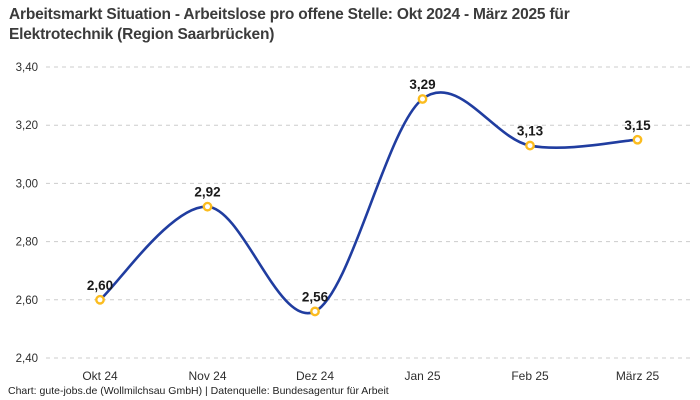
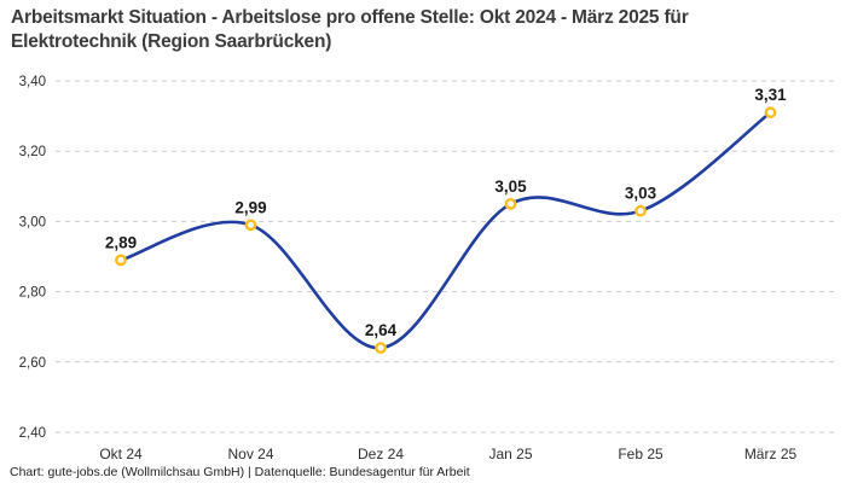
Okt 24: 2,60 -> 2,89
Nov 24: 2,92 -> 2,99
Dez 24: 2,56 -> 2,64
Jan 25: 3,29 -> 3,05
Feb 25: 3,13 -> 3,03
März 25: 3,15 -> 3,31
